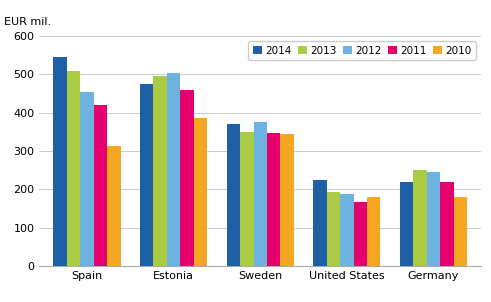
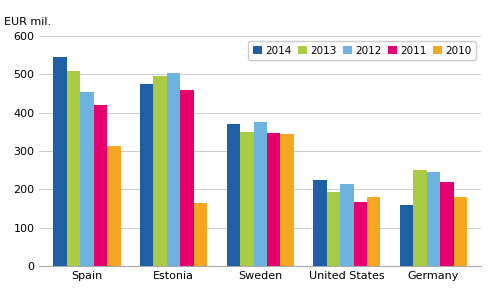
2010/Estonia: 385 -> 165
2012/United States: 188 -> 215
2014/Germany: 220 -> 160
